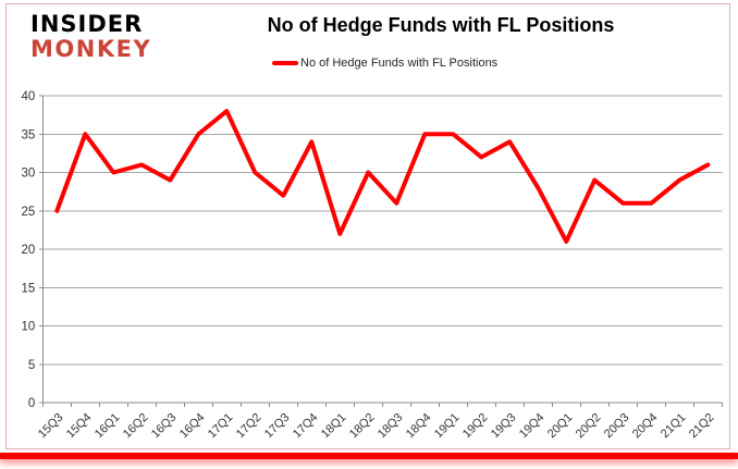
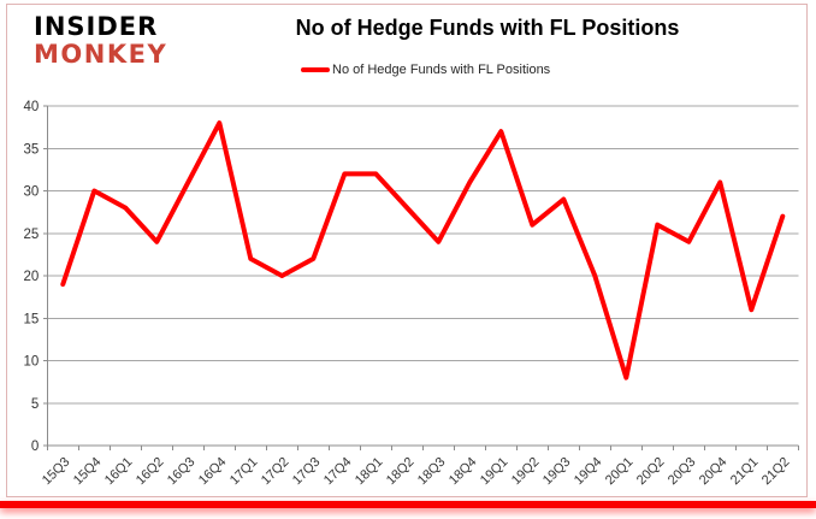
15Q3: 25 -> 19
15Q4: 35 -> 30
16Q1: 30 -> 28
16Q2: 31 -> 24
16Q3: 29 -> 31
16Q4: 35 -> 38
17Q1: 38 -> 22
17Q2: 30 -> 20
17Q3: 27 -> 22
17Q4: 34 -> 32
18Q1: 22 -> 32
18Q2: 30 -> 28
18Q3: 26 -> 24
18Q4: 35 -> 31
19Q1: 35 -> 37
19Q2: 32 -> 26
19Q3: 34 -> 29
19Q4: 28 -> 20
20Q1: 21 -> 8
20Q2: 29 -> 26
20Q3: 26 -> 24
20Q4: 26 -> 31
21Q1: 29 -> 16
21Q2: 31 -> 27
